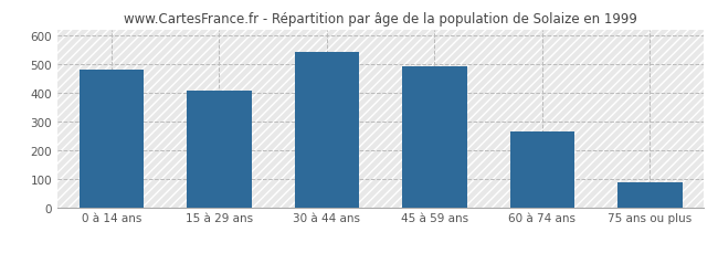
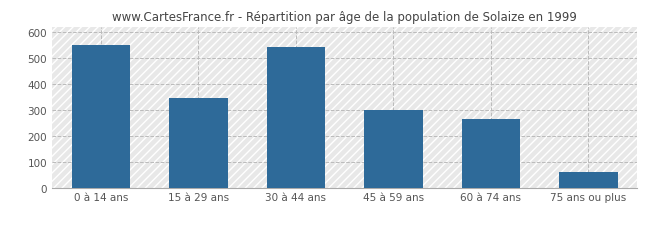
0 à 14 ans: 478 -> 550
15 à 29 ans: 405 -> 345
45 à 59 ans: 492 -> 300
75 ans ou plus: 86 -> 60
